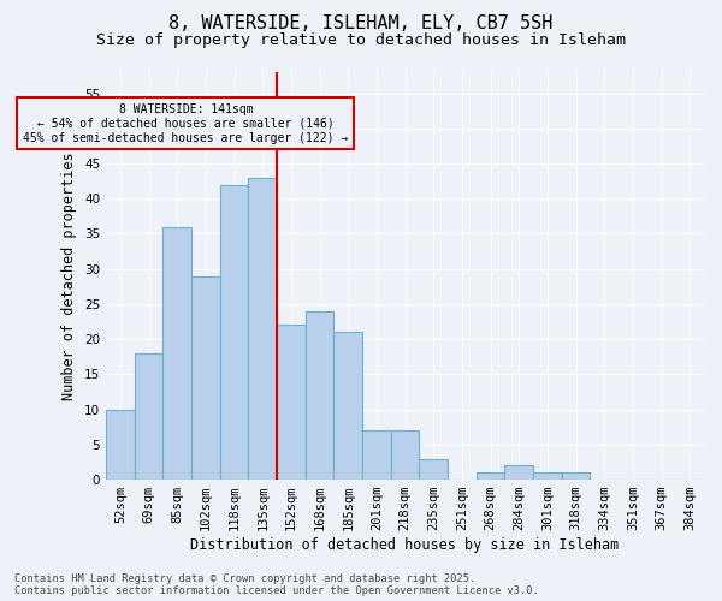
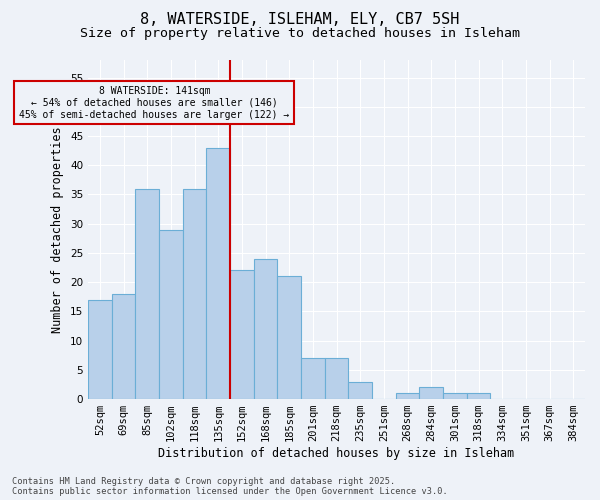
52sqm: 10 -> 17
118sqm: 42 -> 36
